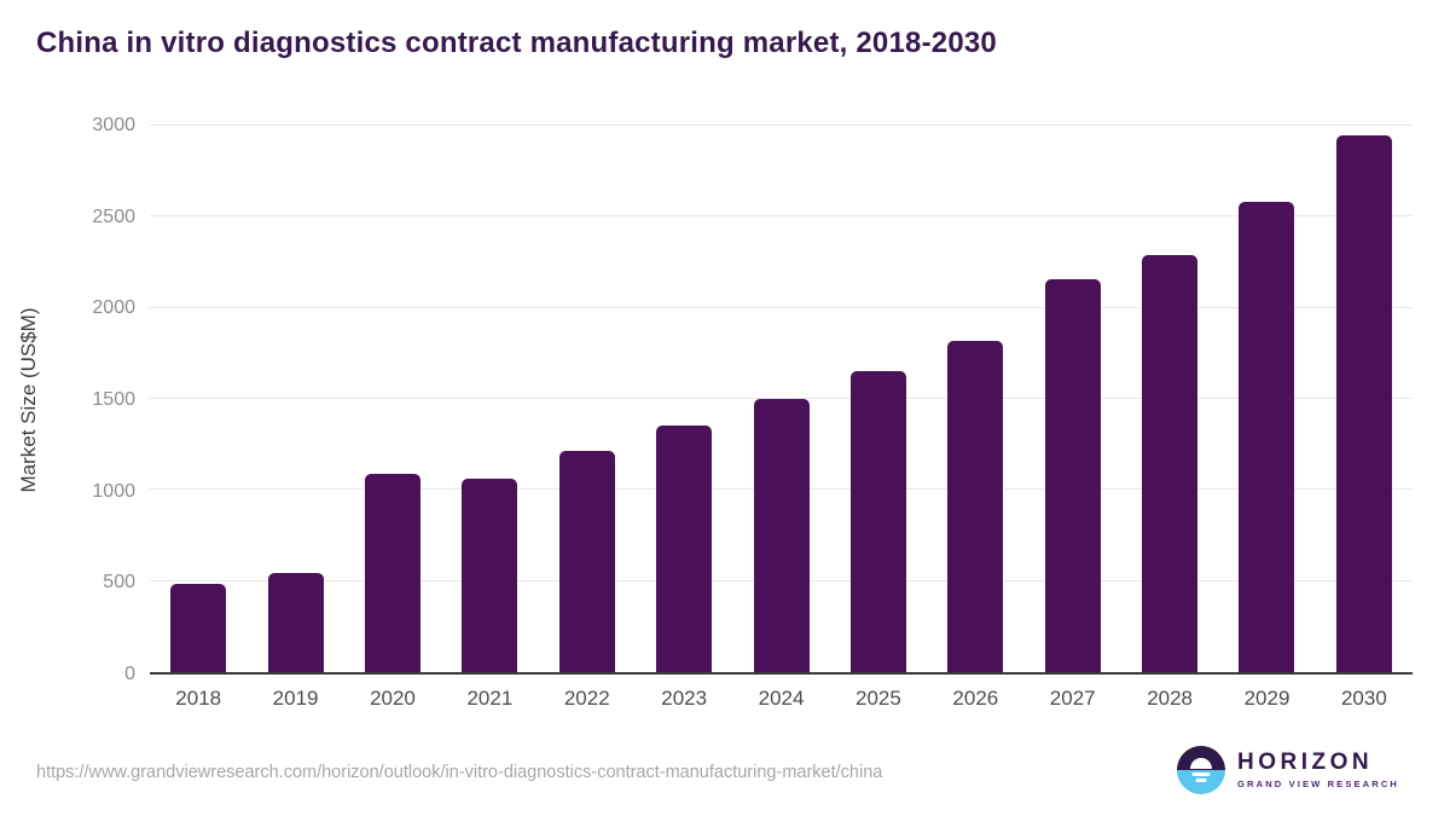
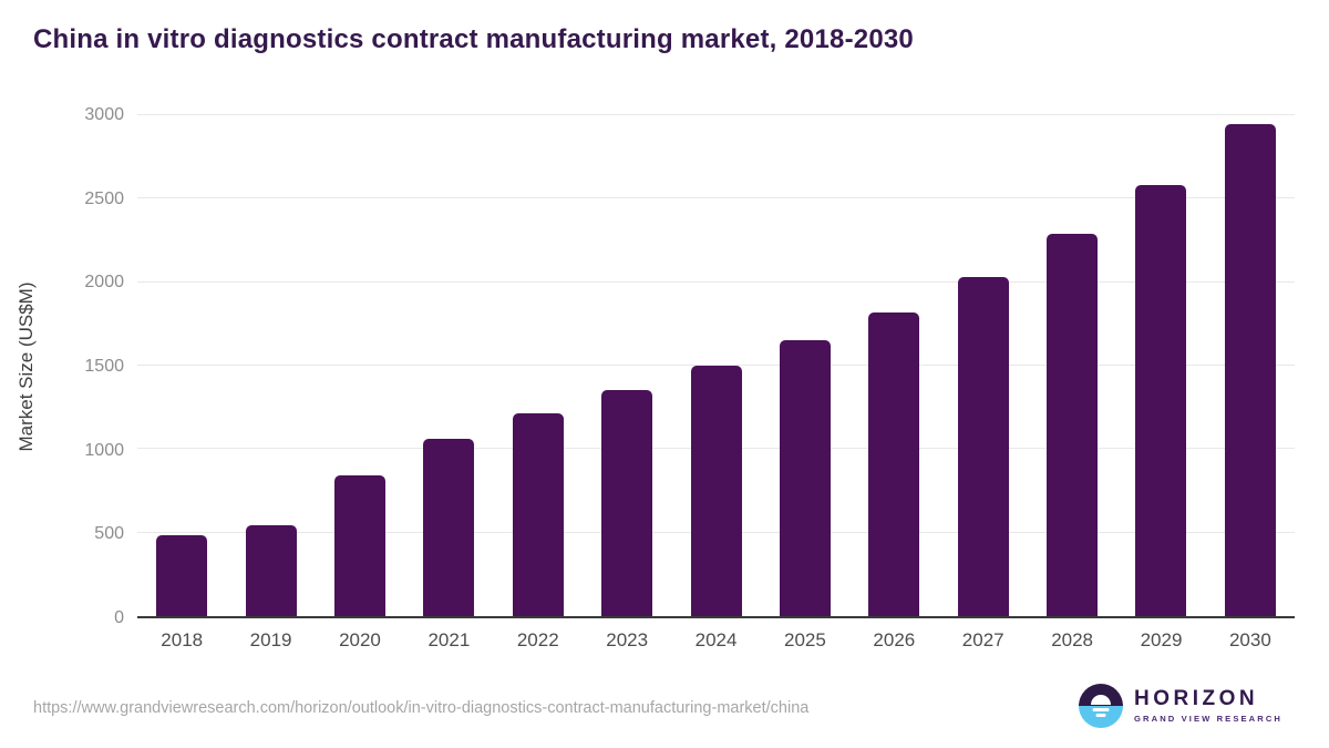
2020: 1090 -> 840
2027: 2160 -> 2030
